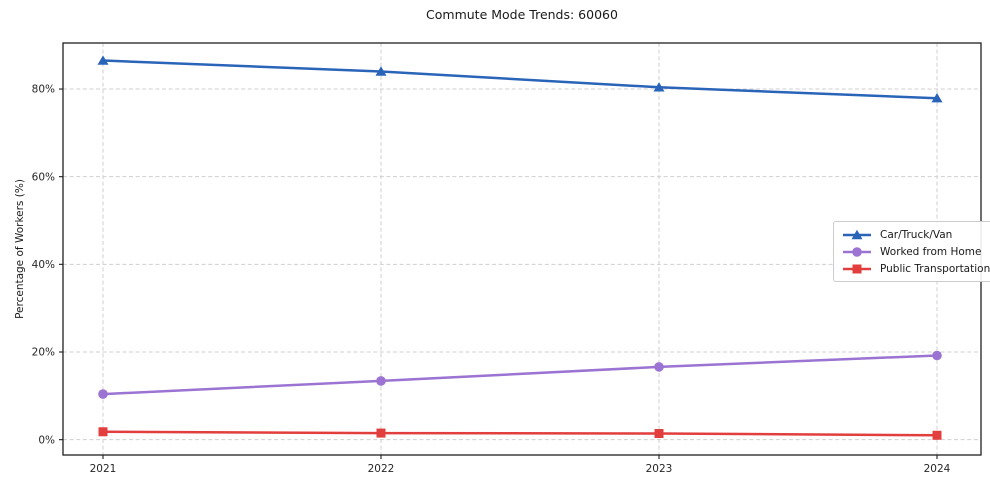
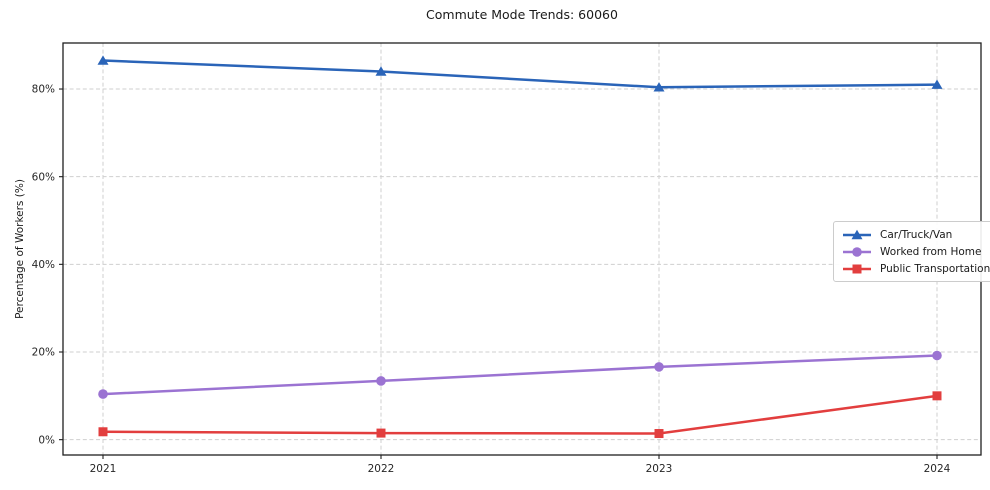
Car/Truck/Van/2024: 78% -> 81%
Public Transportation/2024: 1% -> 10%
